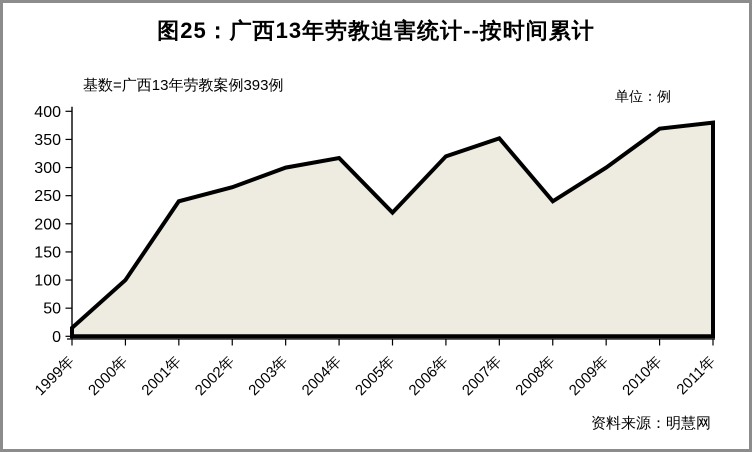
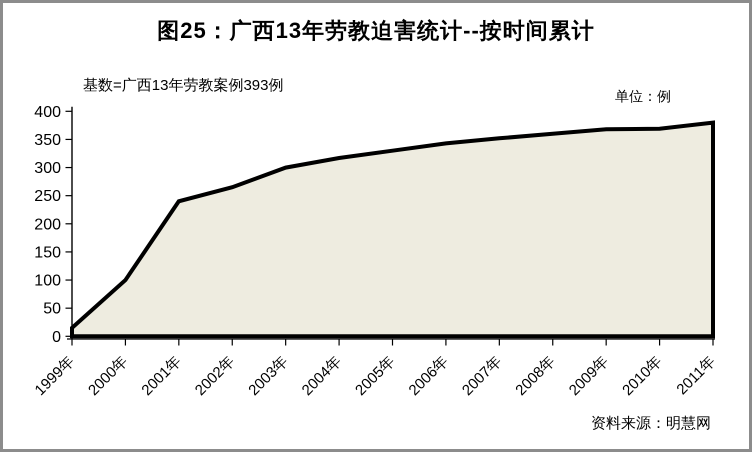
2005年: 220 -> 330
2006年: 320 -> 340
2008年: 240 -> 360
2009年: 300 -> 370
